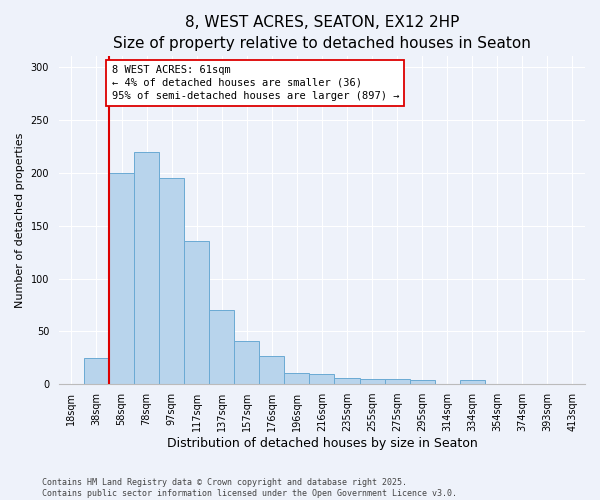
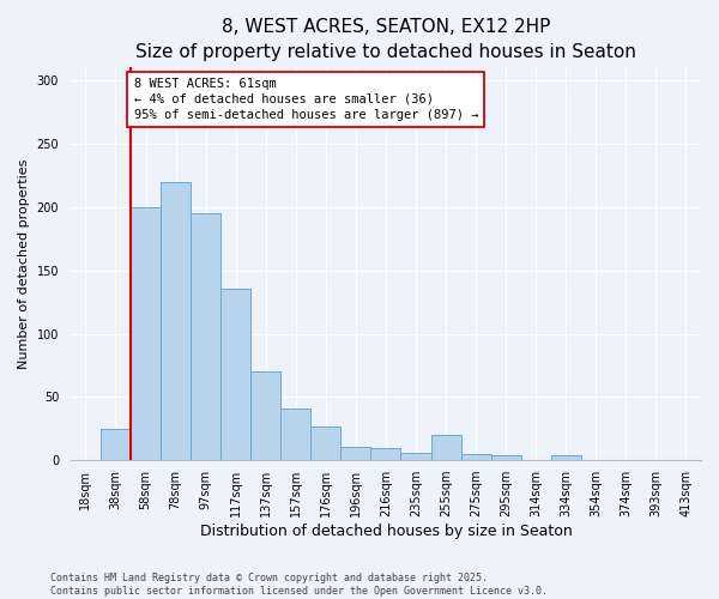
255sqm: 5 -> 20
